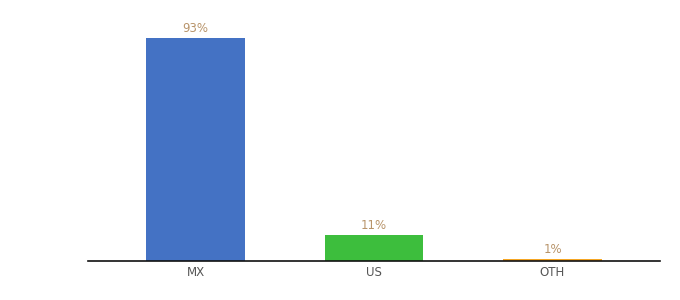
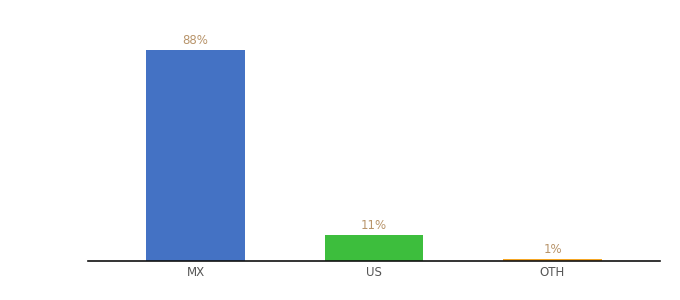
MX: 93% -> 88%
